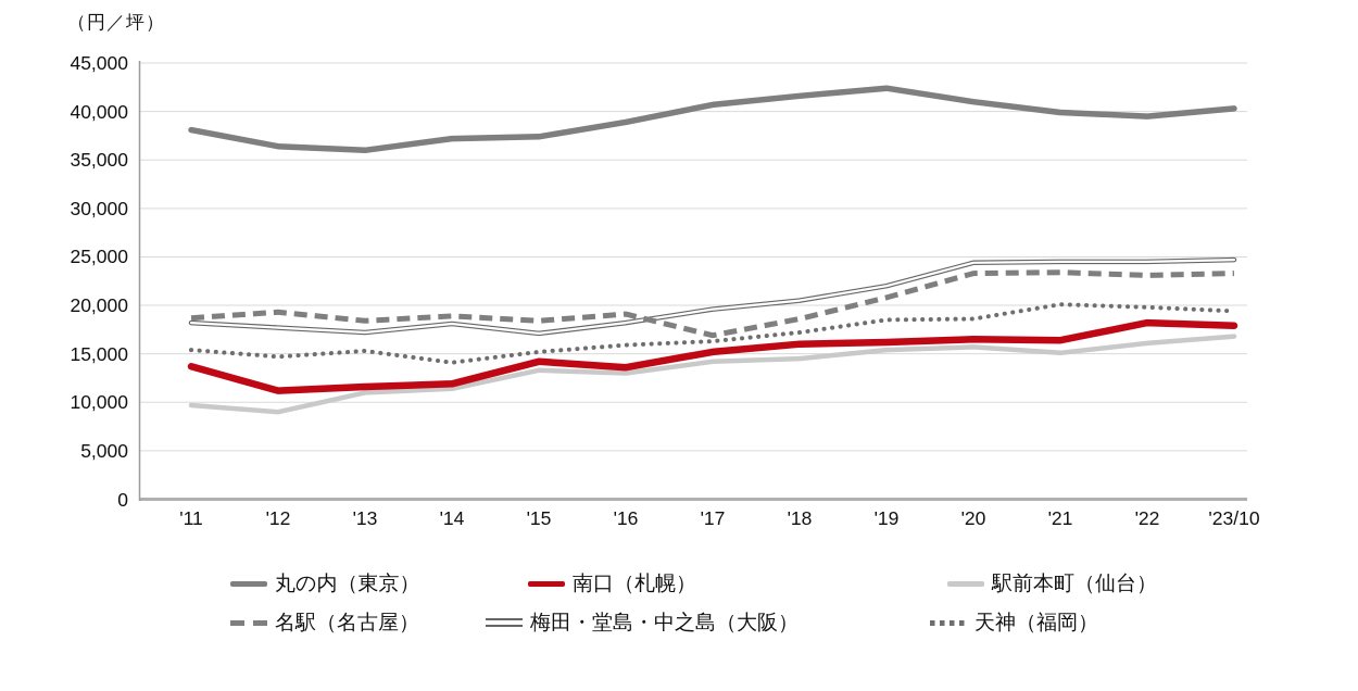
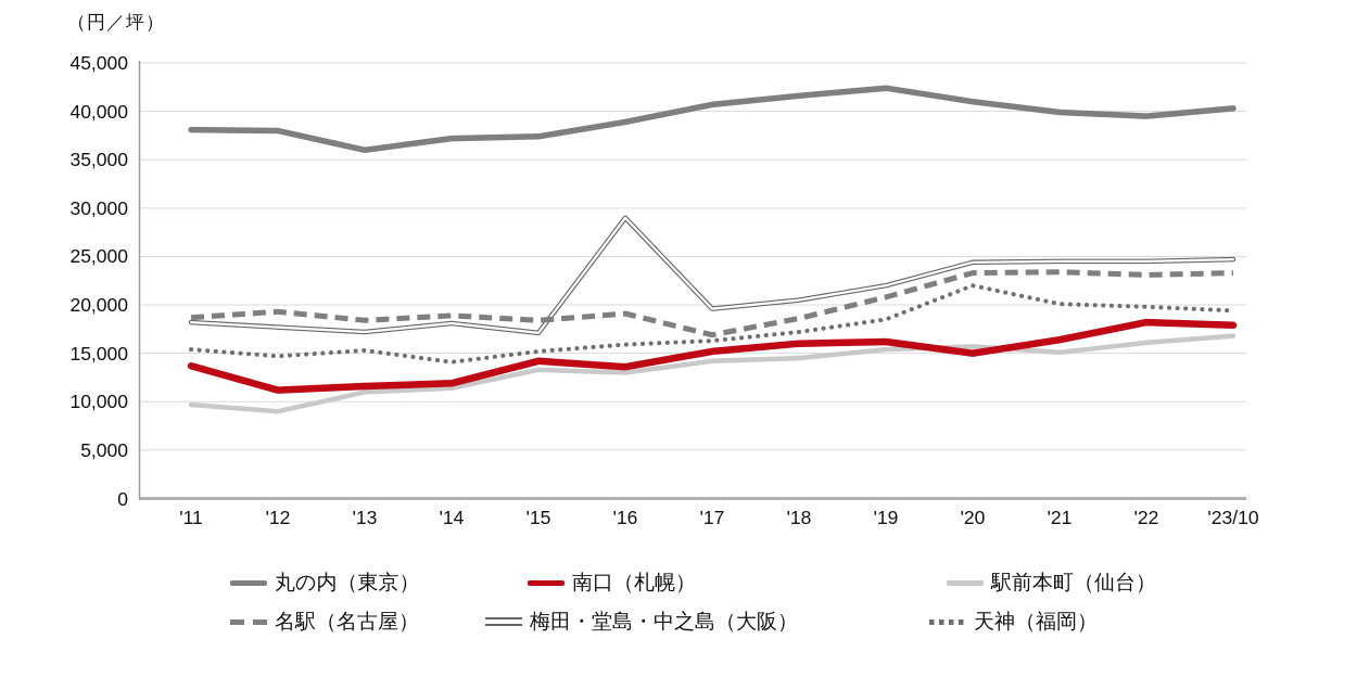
丸の内（東京）/'12: 36000 -> 38000
梅田・堂島・中之島（大阪）/'16: 18000 -> 29000
南口（札幌）/'20: 16000 -> 15000
天神（福岡）/'20: 19000 -> 22000
